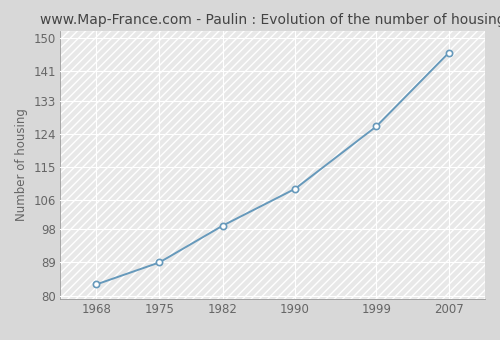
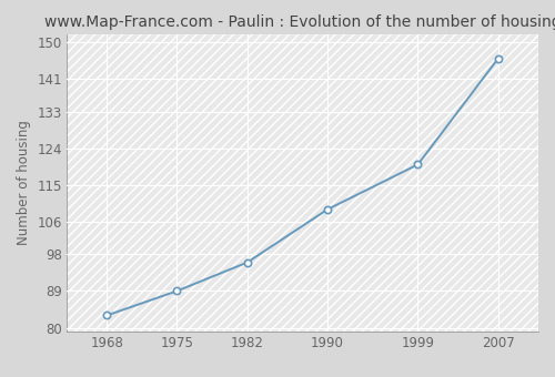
1982: 99 -> 96
1999: 126 -> 120
